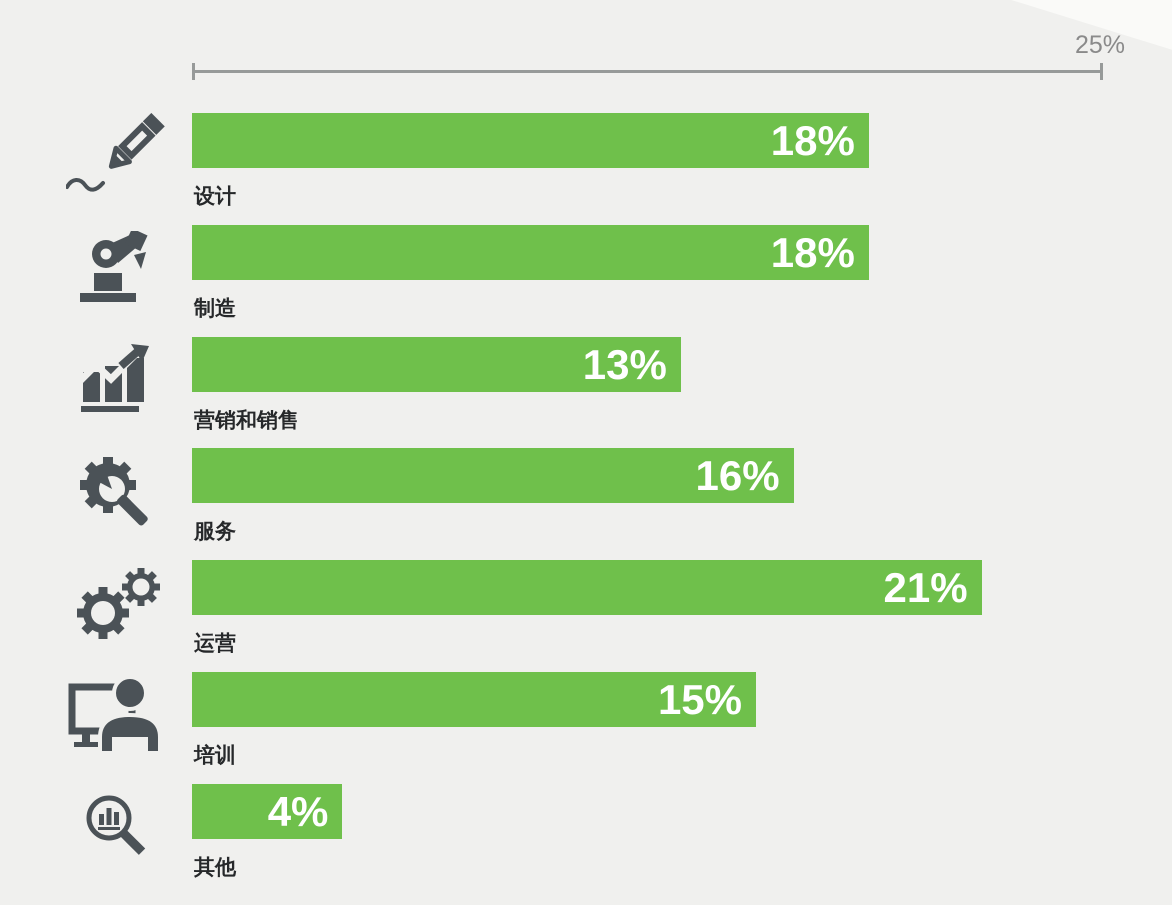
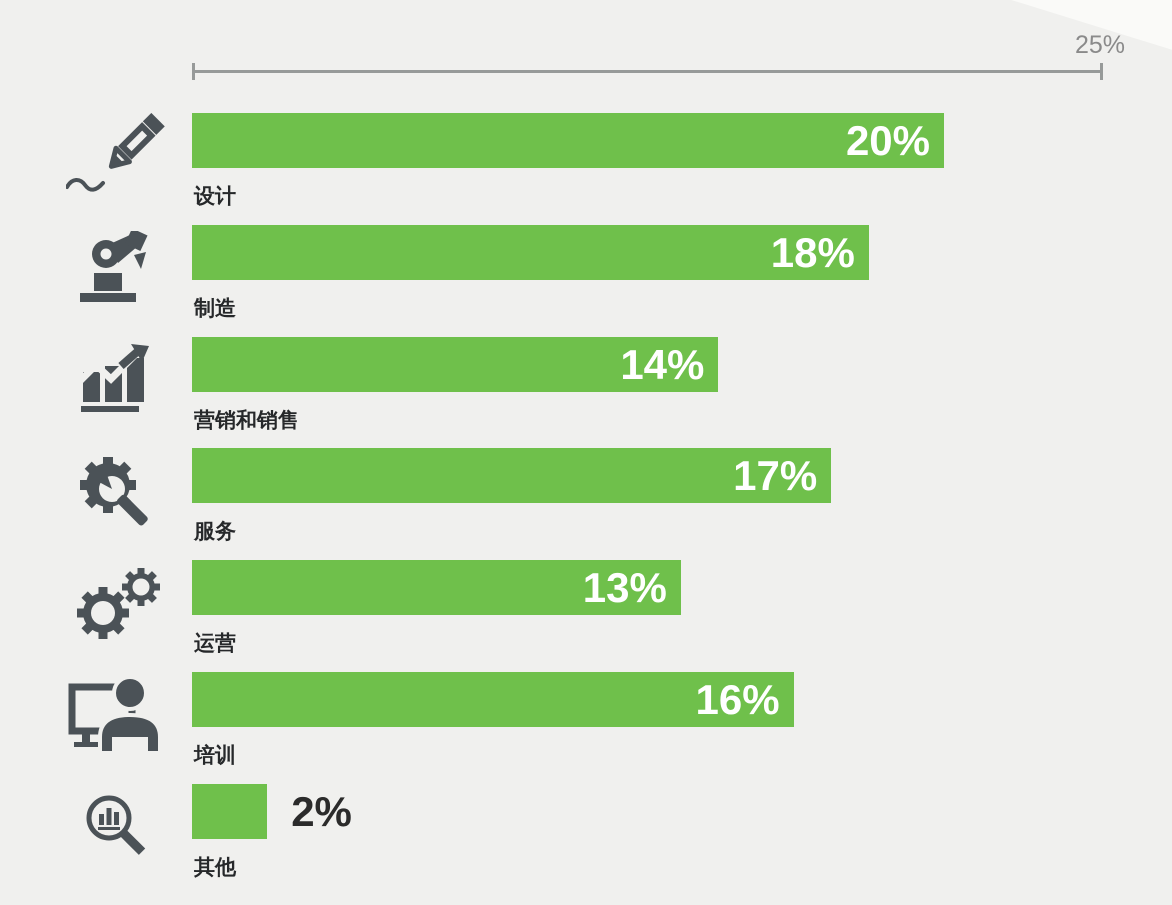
设计: 18% -> 20%
营销和销售: 13% -> 14%
服务: 16% -> 17%
运营: 21% -> 13%
培训: 15% -> 16%
其他: 4% -> 2%
